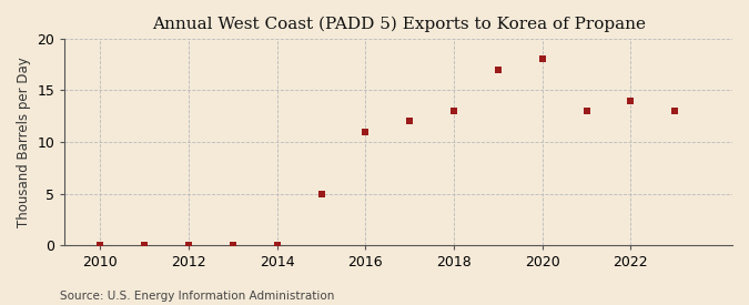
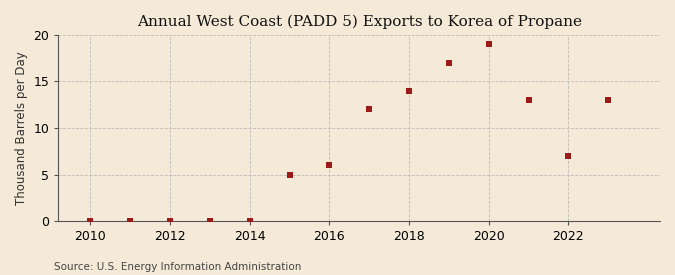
2016: 11 -> 6
2018: 13 -> 14
2020: 18 -> 19
2022: 14 -> 7
